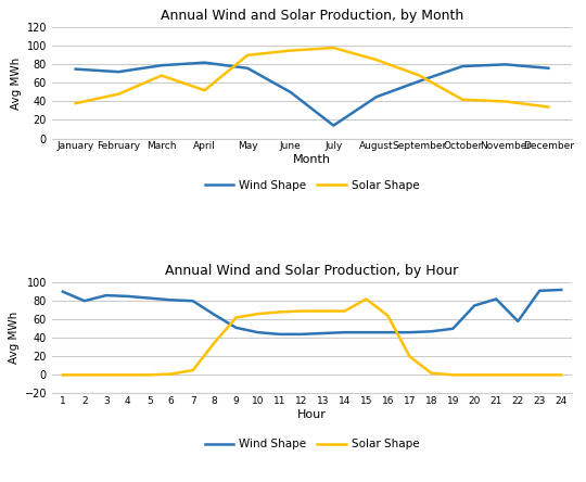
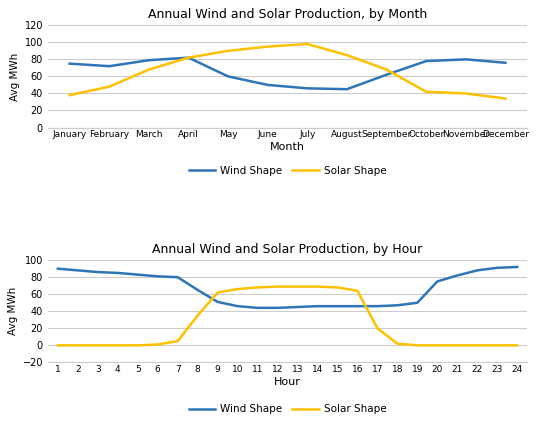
Annual Wind and Solar Production, by Month/Solar Shape/April: 52 -> 82
Annual Wind and Solar Production, by Month/Wind Shape/May: 76 -> 60
Annual Wind and Solar Production, by Month/Wind Shape/July: 14 -> 46
Annual Wind and Solar Production, by Hour/Wind Shape/2: 80 -> 88
Annual Wind and Solar Production, by Hour/Solar Shape/15: 82 -> 68
Annual Wind and Solar Production, by Hour/Wind Shape/22: 58 -> 88
